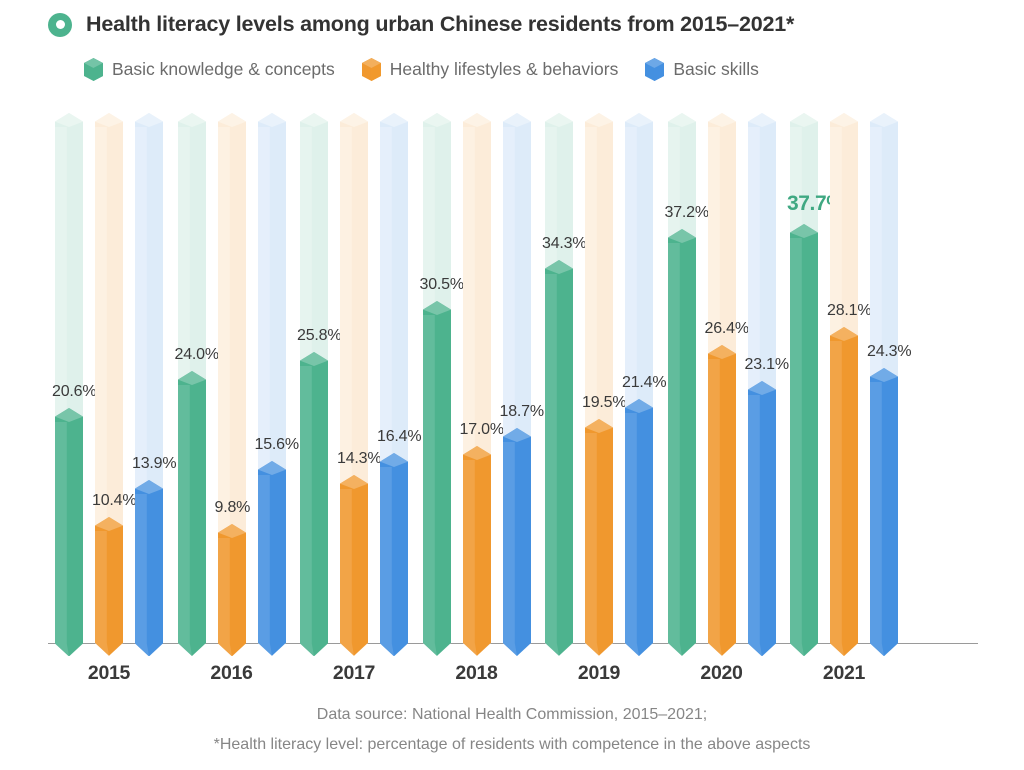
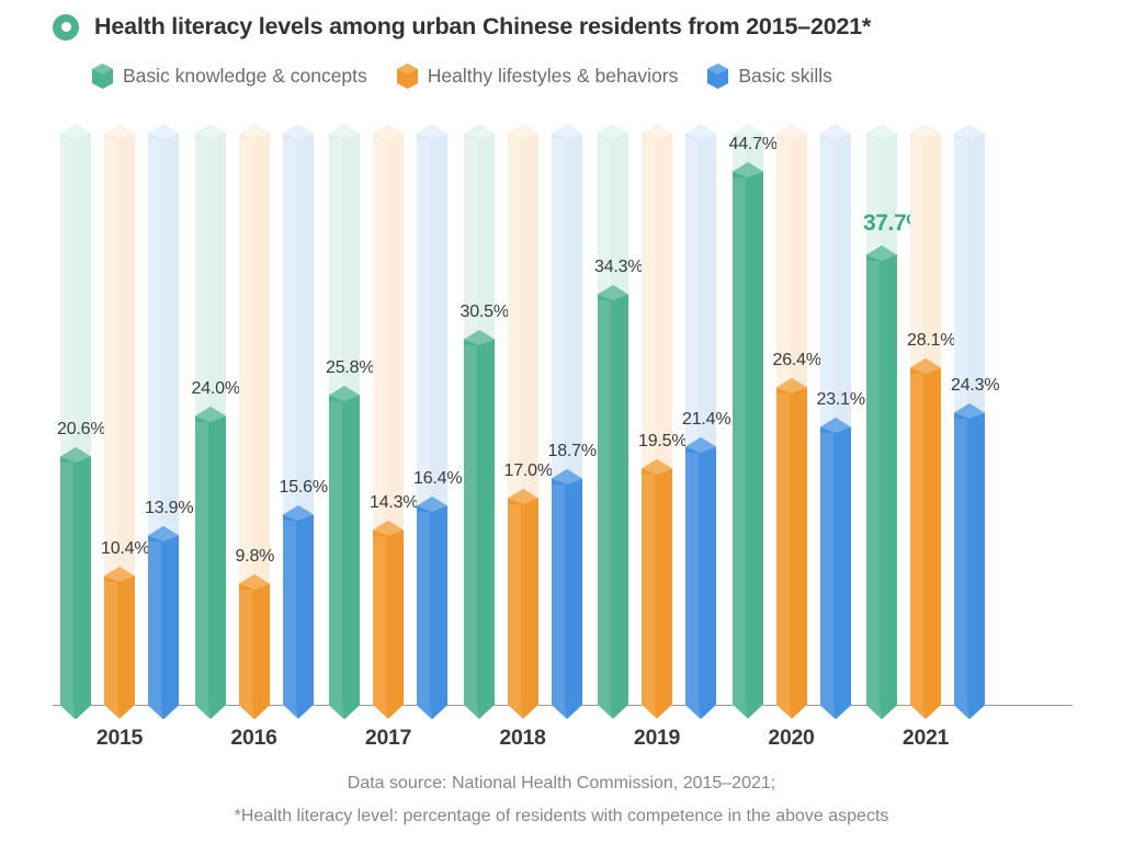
Basic knowledge & concepts/2020: 37.2% -> 44.7%
